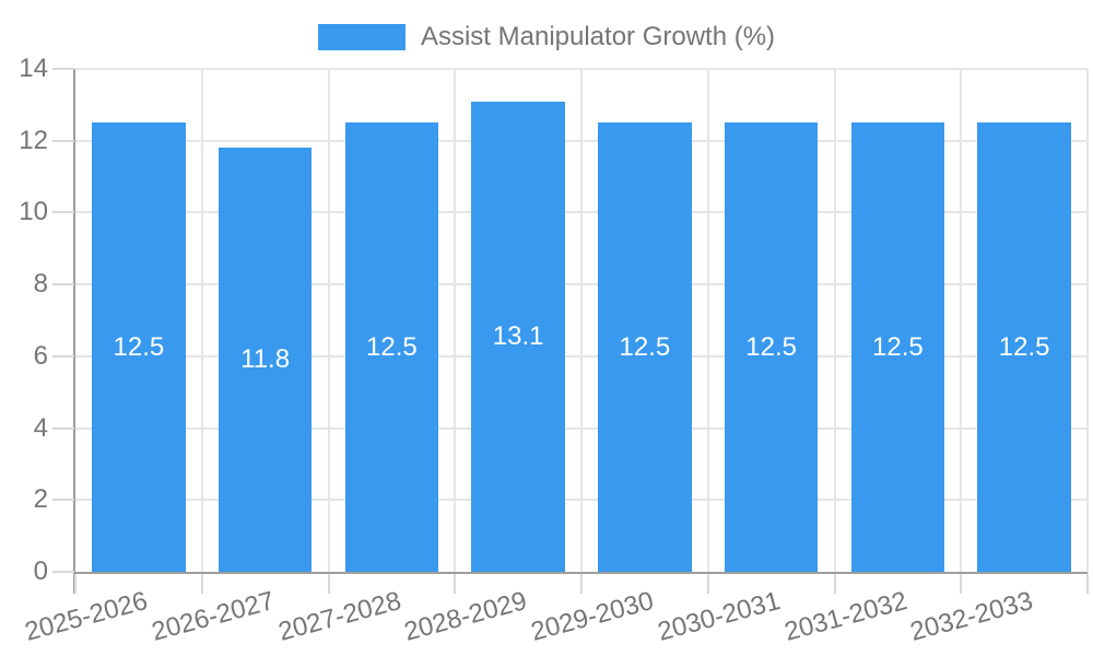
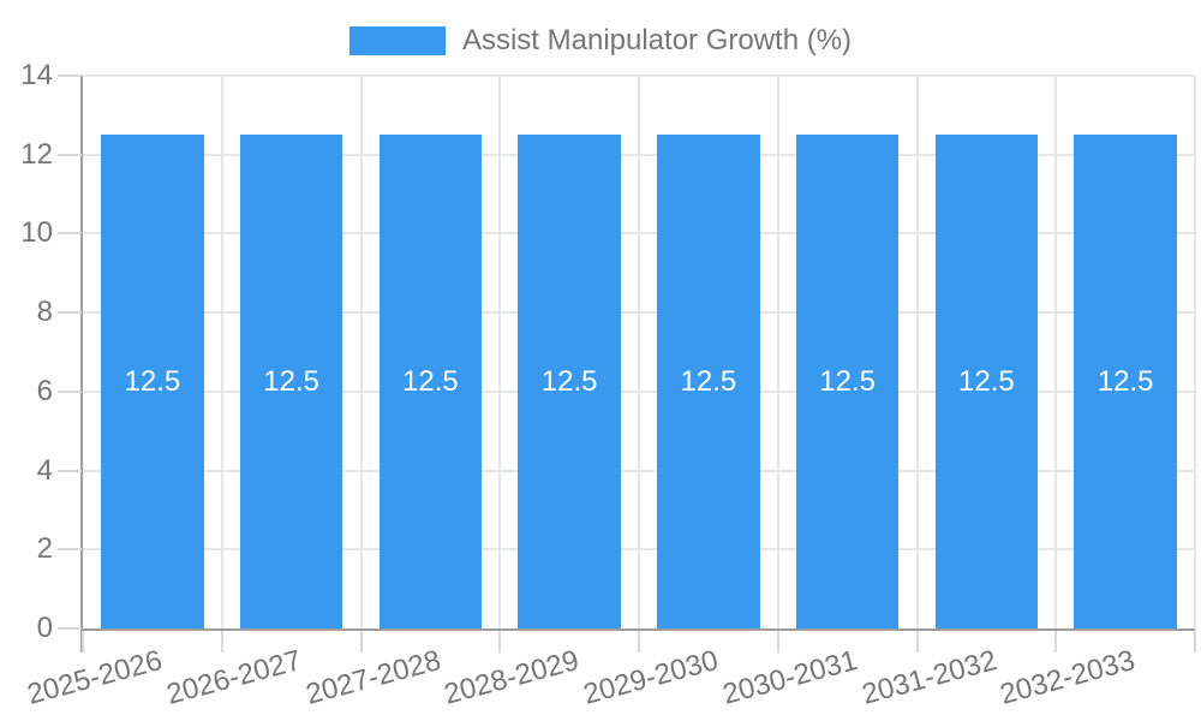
2026-2027: 11.8 -> 12.5
2028-2029: 13.1 -> 12.5
